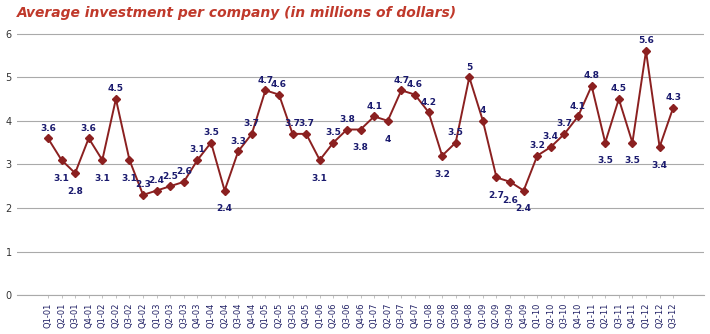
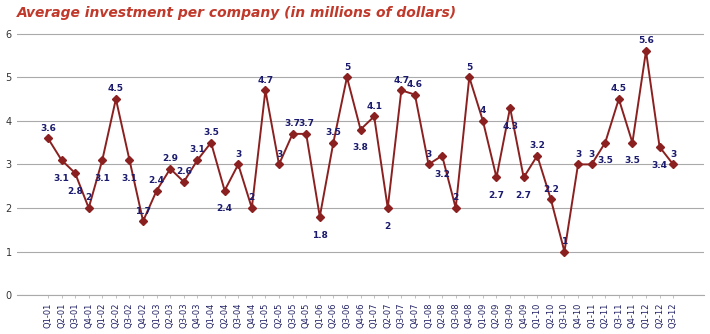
Q4-01: 4 -> 2
Q4-02: 2.3 -> 1.7
Q2-03: 2.5 -> 2.9
Q3-04: 3.3 -> 3
Q4-04: 4 -> 2
Q2-05: 4.6 -> 3
Q1-06: 3.1 -> 1.8
Q3-06: 3.8 -> 5
Q2-07: 4 -> 2
Q1-08: 4.2 -> 3
Q3-08: 3.5 -> 2
Q3-09: 2.6 -> 4.3
Q4-09: 2.4 -> 2.7
Q2-10: 3.4 -> 2.2
Q3-10: 3.7 -> 1
Q4-10: 4.1 -> 3
Q1-11: 4.8 -> 3
Q3-12: 4.3 -> 3
